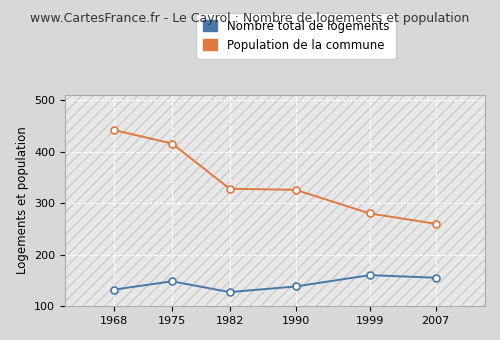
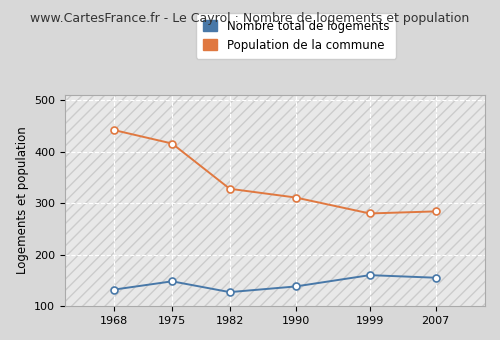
Population de la commune/1990: 326 -> 311
Population de la commune/2007: 260 -> 284
